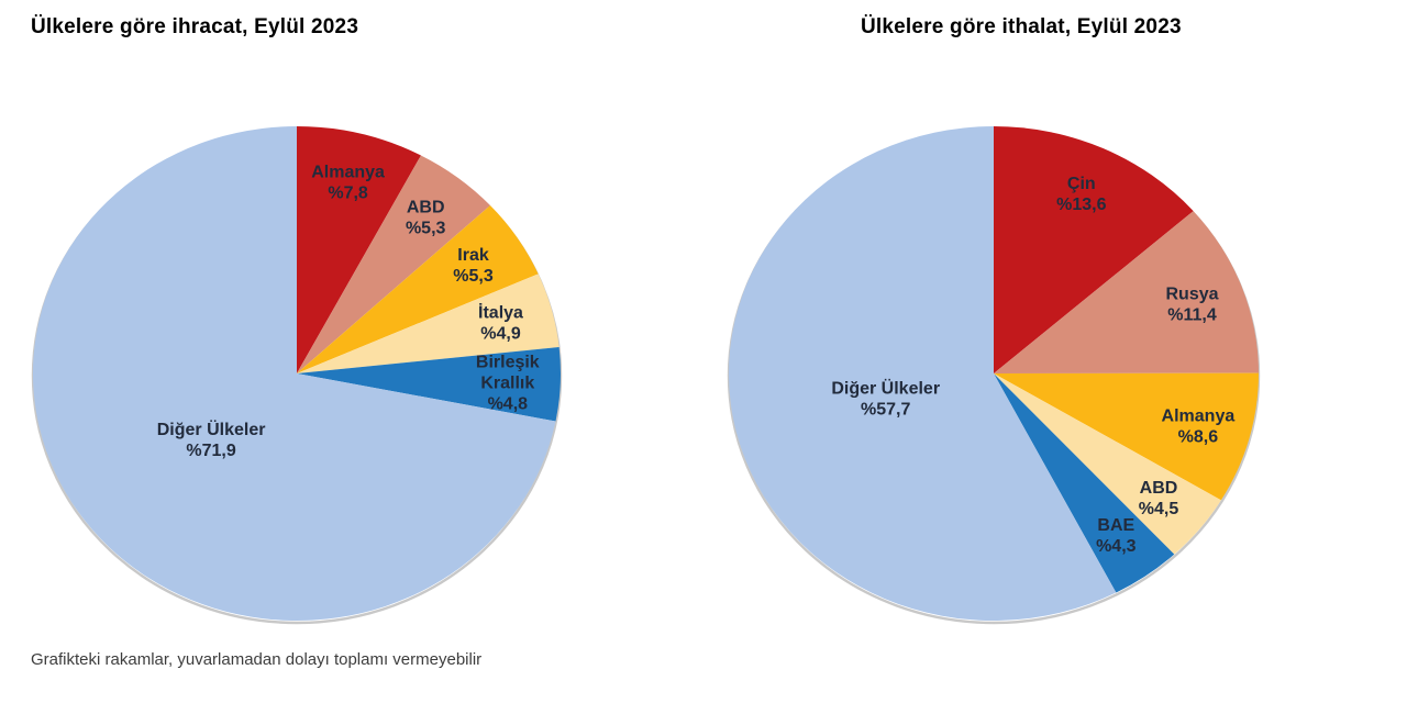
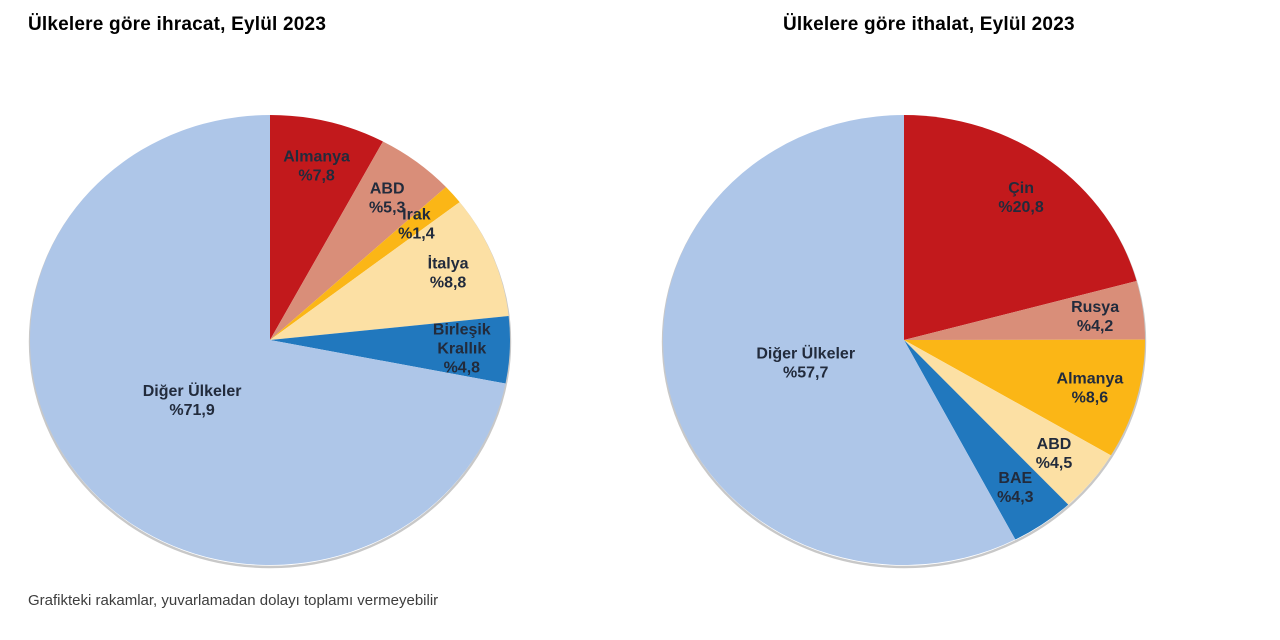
Ülkelere göre ihracat, Eylül 2023/Irak: 5,3 -> 1,4
Ülkelere göre ihracat, Eylül 2023/İtalya: 4,9 -> 8,8
Ülkelere göre ithalat, Eylül 2023/Çin: 13,6 -> 20,8
Ülkelere göre ithalat, Eylül 2023/Rusya: 11,4 -> 4,2
